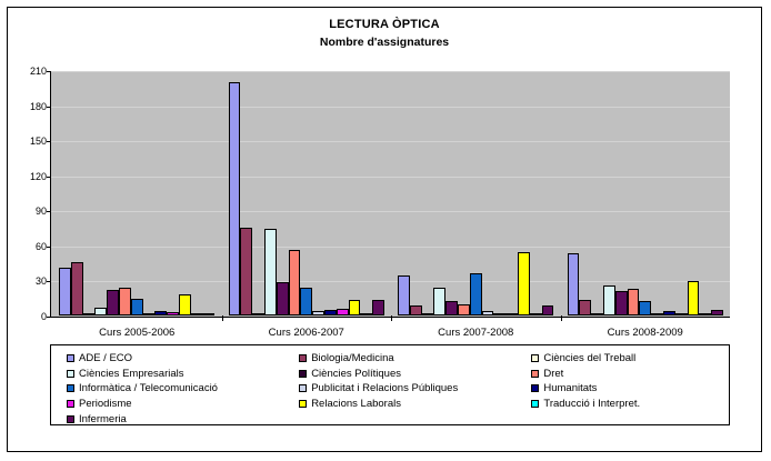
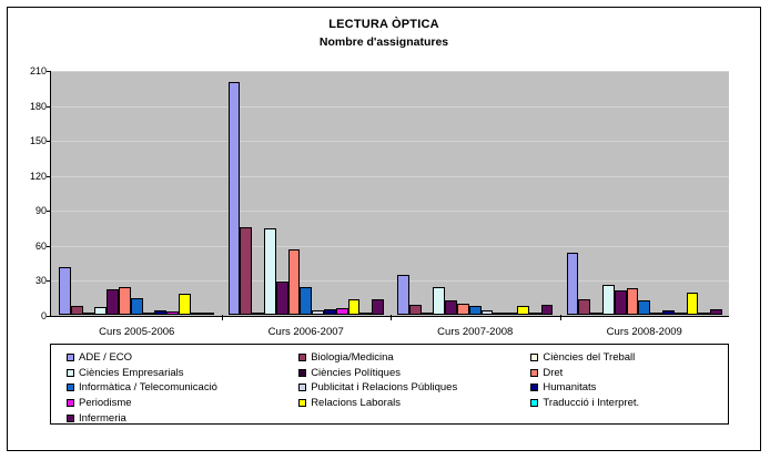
Biologia/Medicina/Curs 2005-2006: 46 -> 8
Informàtica / Telecomunicació/Curs 2007-2008: 36 -> 8
Relacions Laborals/Curs 2007-2008: 54 -> 8
Relacions Laborals/Curs 2008-2009: 30 -> 19
